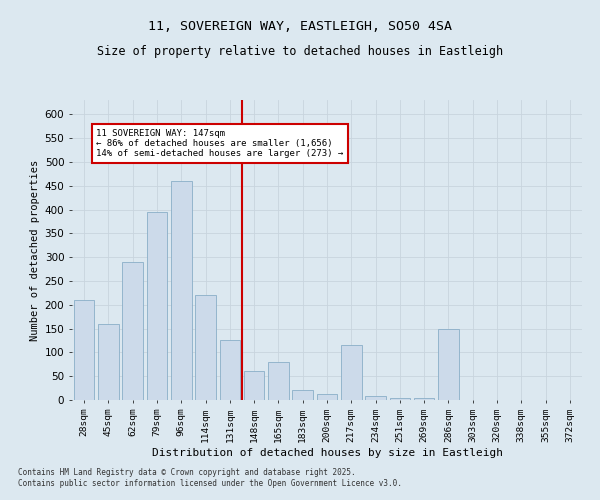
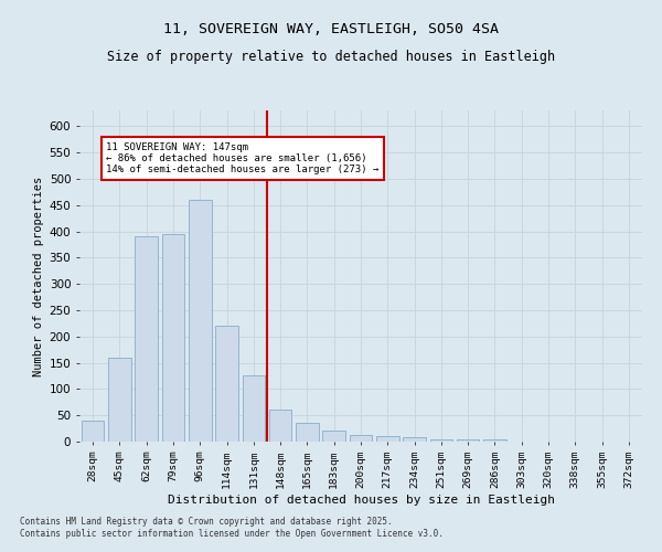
28sqm: 210 -> 40
62sqm: 290 -> 390
165sqm: 80 -> 35
217sqm: 115 -> 10
286sqm: 150 -> 4
